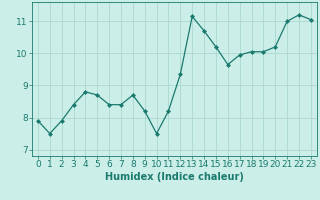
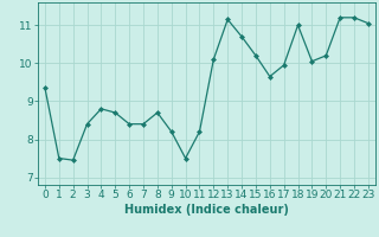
0: 7.90 -> 9.35
2: 7.90 -> 7.45
12: 9.35 -> 10.10
18: 10.05 -> 11.00
21: 11.00 -> 11.20
